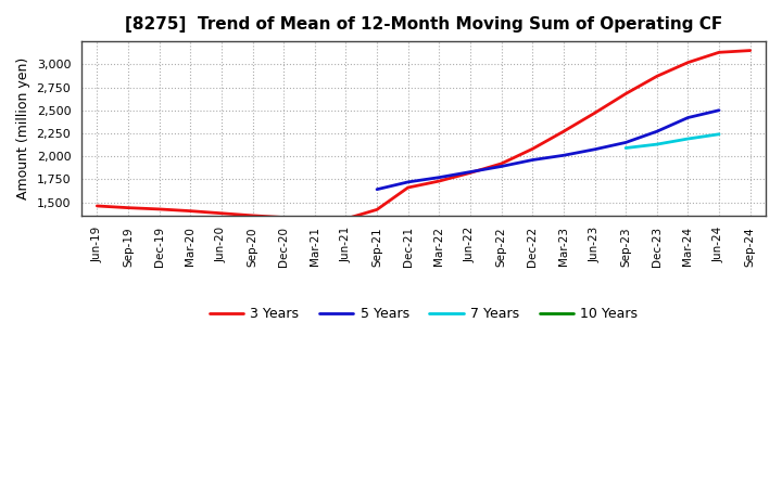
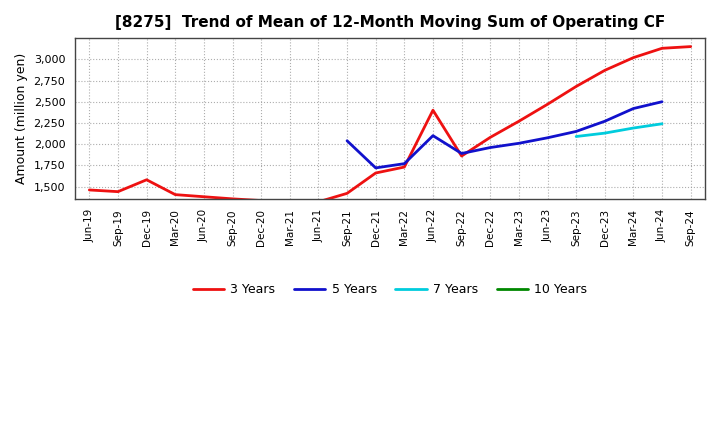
3 Years/Dec-19: 1,420 -> 1,580
5 Years/Sep-21: 1,640 -> 2,040
3 Years/Jun-22: 1,820 -> 2,400
5 Years/Jun-22: 1,830 -> 2,100
3 Years/Sep-22: 1,920 -> 1,860
